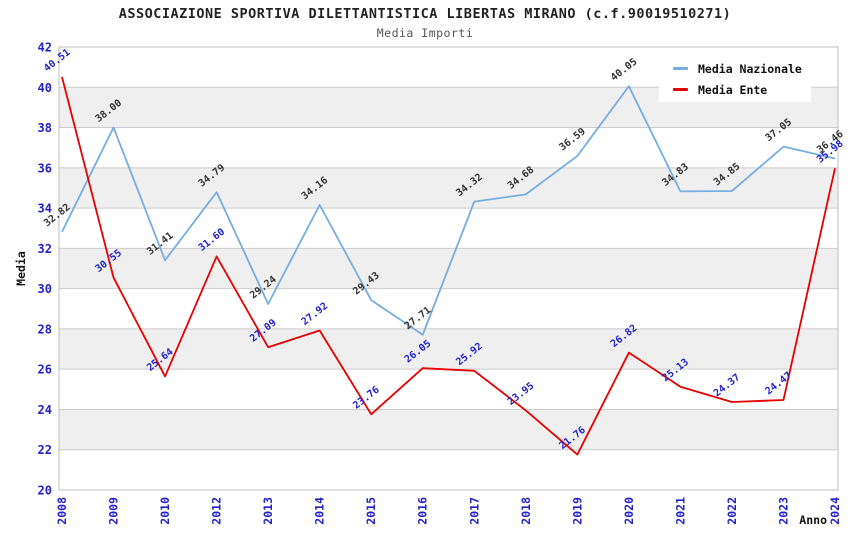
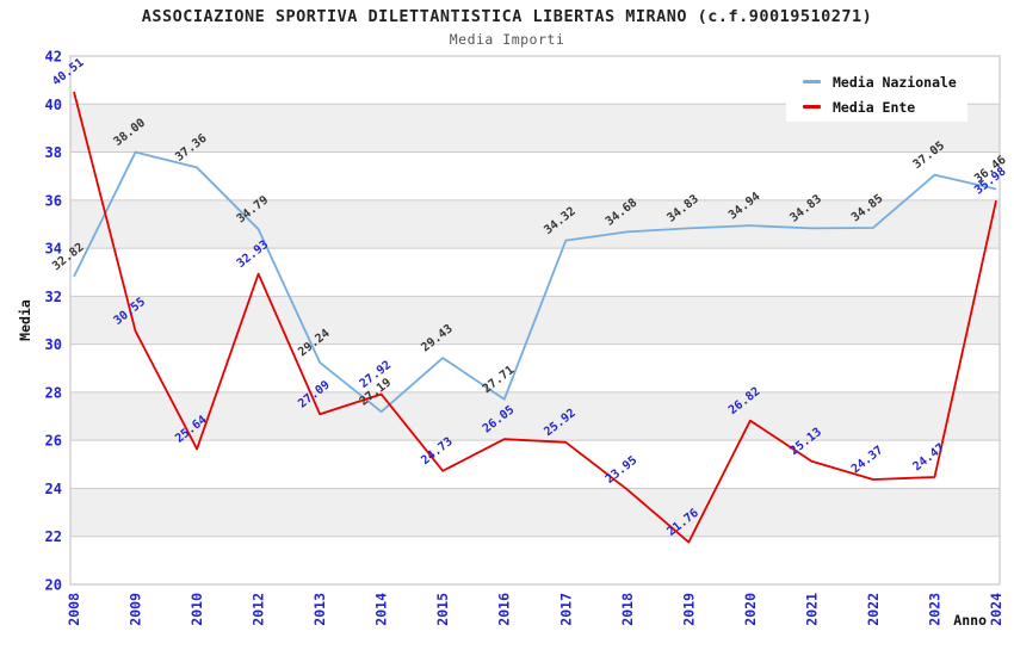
Media Nazionale/2010: 31.41 -> 37.36
Media Ente/2012: 31.60 -> 32.93
Media Nazionale/2014: 34.16 -> 27.19
Media Ente/2015: 23.76 -> 24.73
Media Nazionale/2019: 36.59 -> 34.83
Media Nazionale/2020: 40.05 -> 34.94
